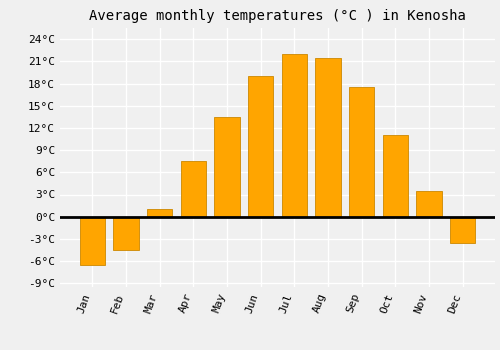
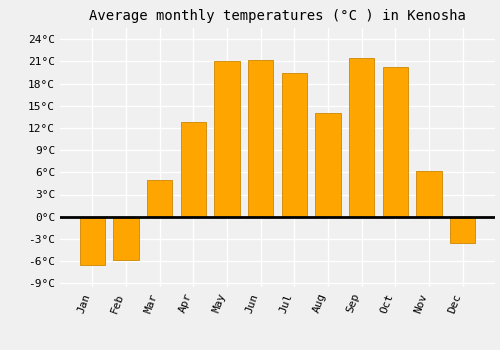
Feb: -4.5°C -> -5.8°C
Mar: 1.0°C -> 5.0°C
Apr: 7.5°C -> 12.8°C
May: 13.5°C -> 21.0°C
Jun: 19.0°C -> 21.2°C
Jul: 22.0°C -> 19.4°C
Aug: 21.5°C -> 14.0°C
Sep: 17.5°C -> 21.4°C
Oct: 11.0°C -> 20.2°C
Nov: 3.5°C -> 6.2°C
